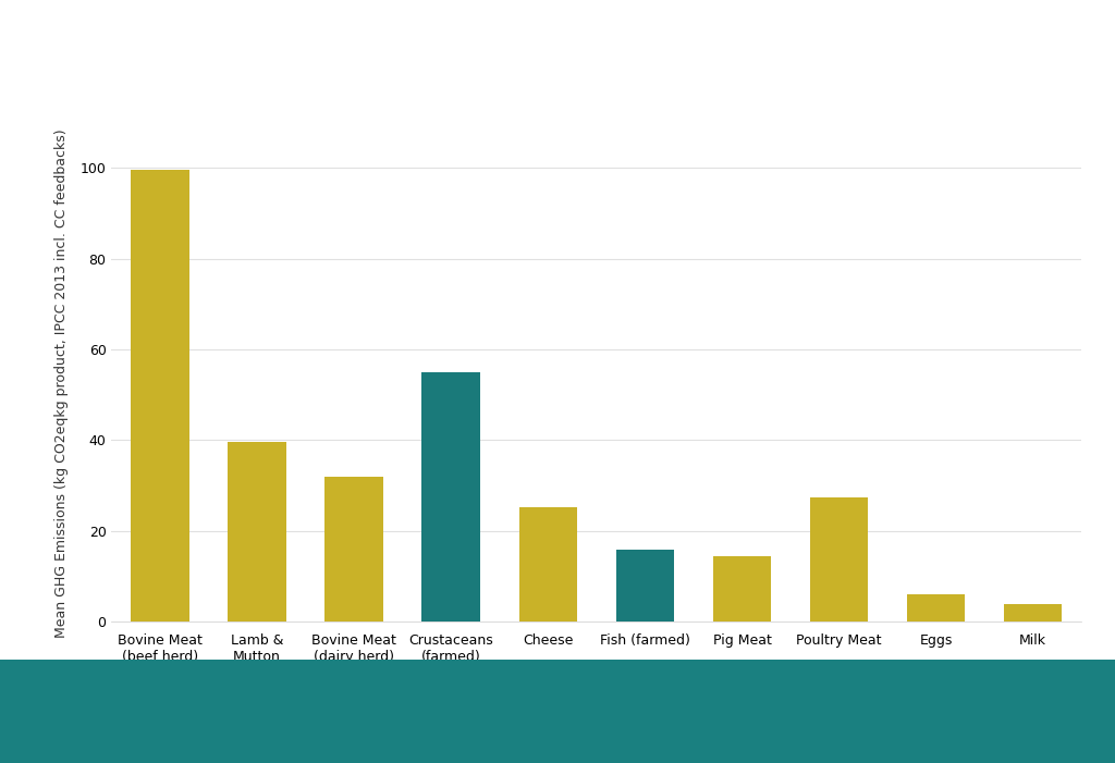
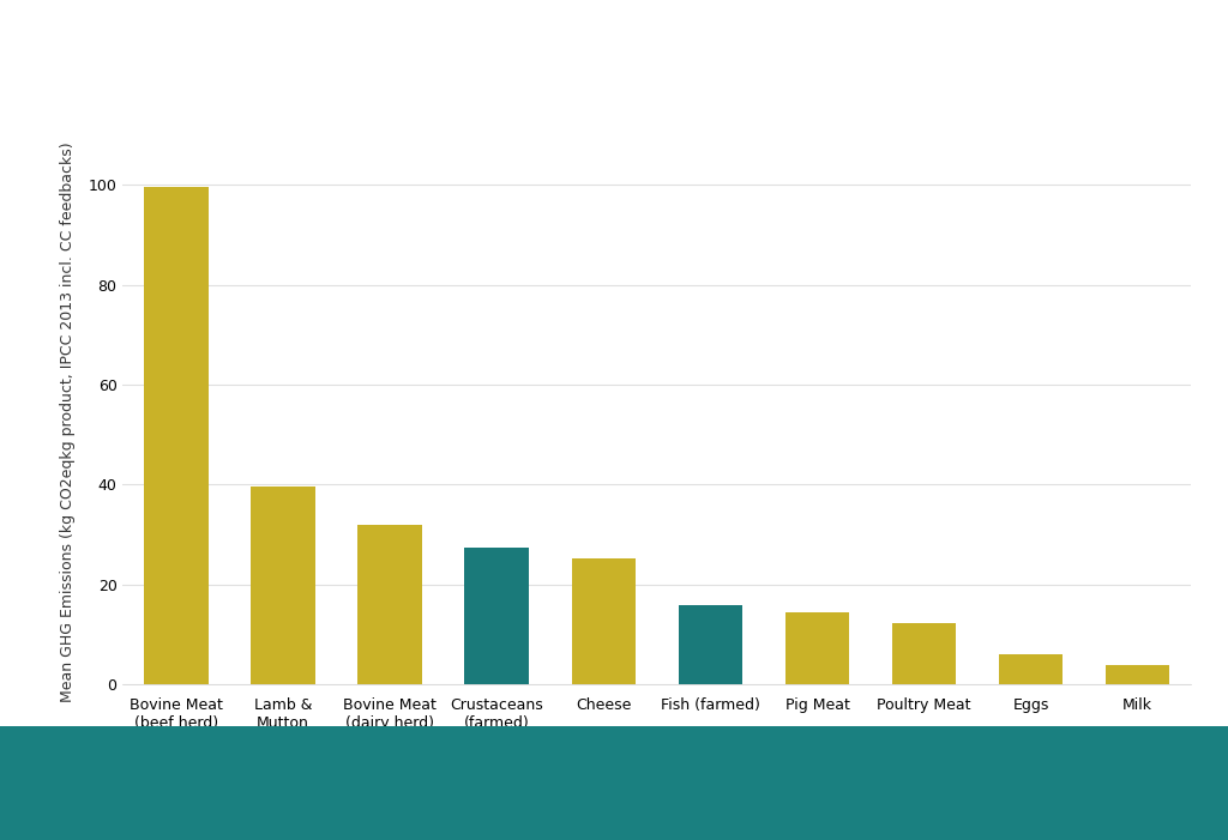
Crustaceans (farmed): 55.0 -> 27.3
Poultry Meat: 27.5 -> 12.3
